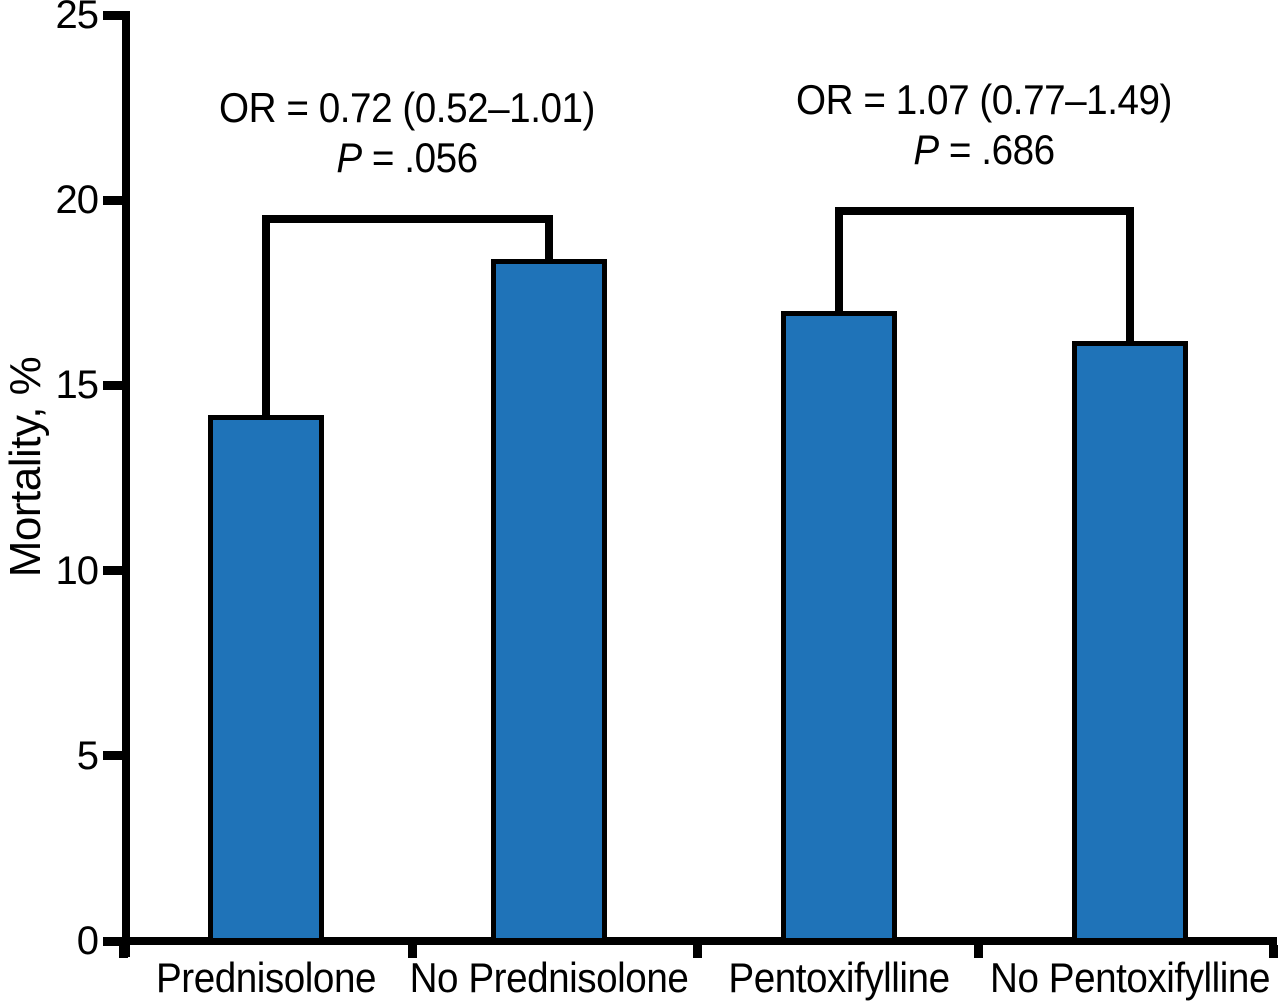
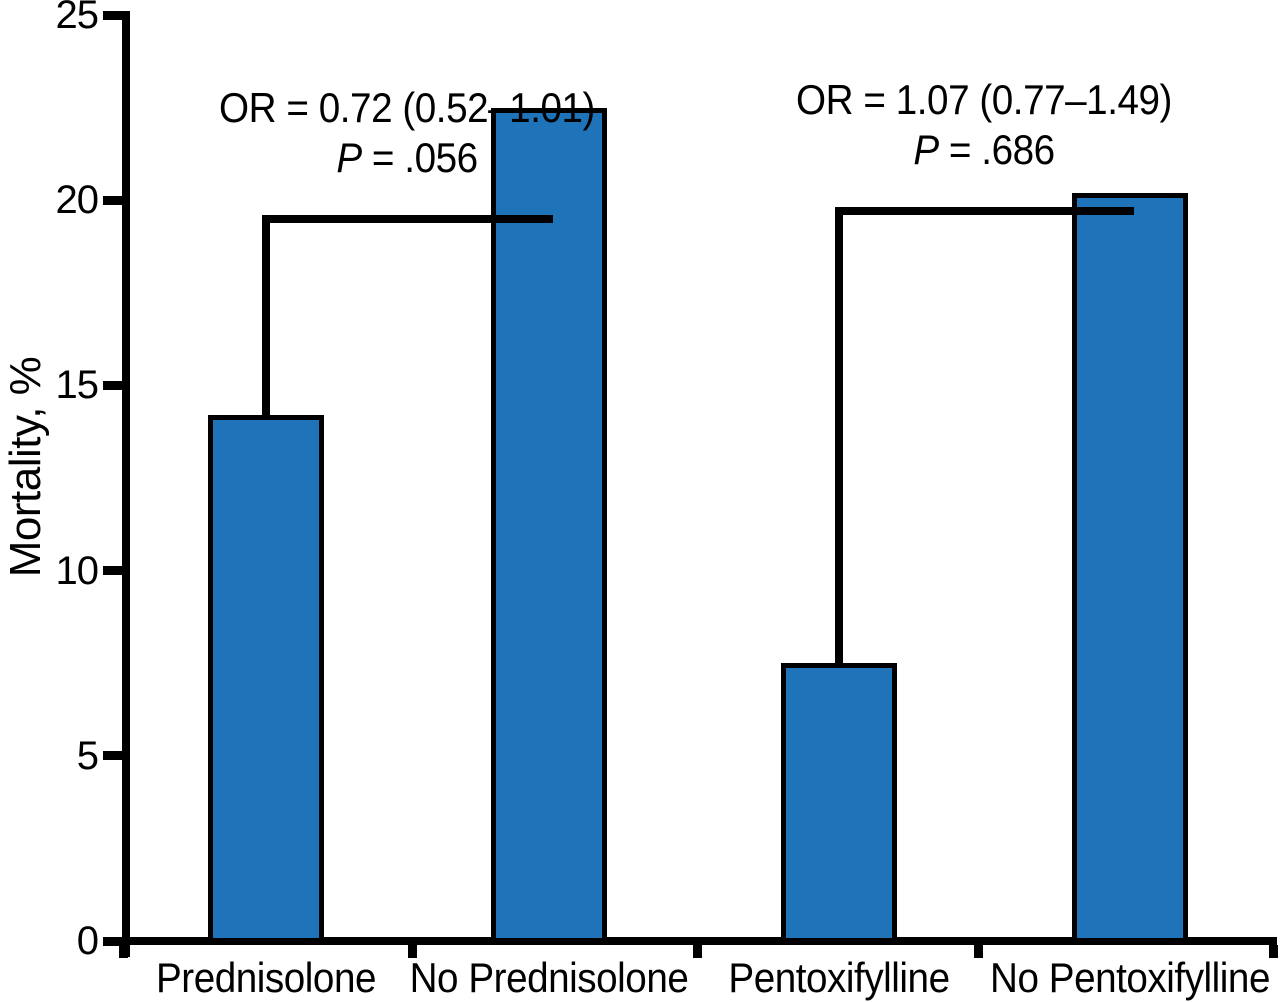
No Prednisolone: 18.4 -> 22.5
Pentoxifylline: 17.0 -> 7.5
No Pentoxifylline: 16.2 -> 20.2
